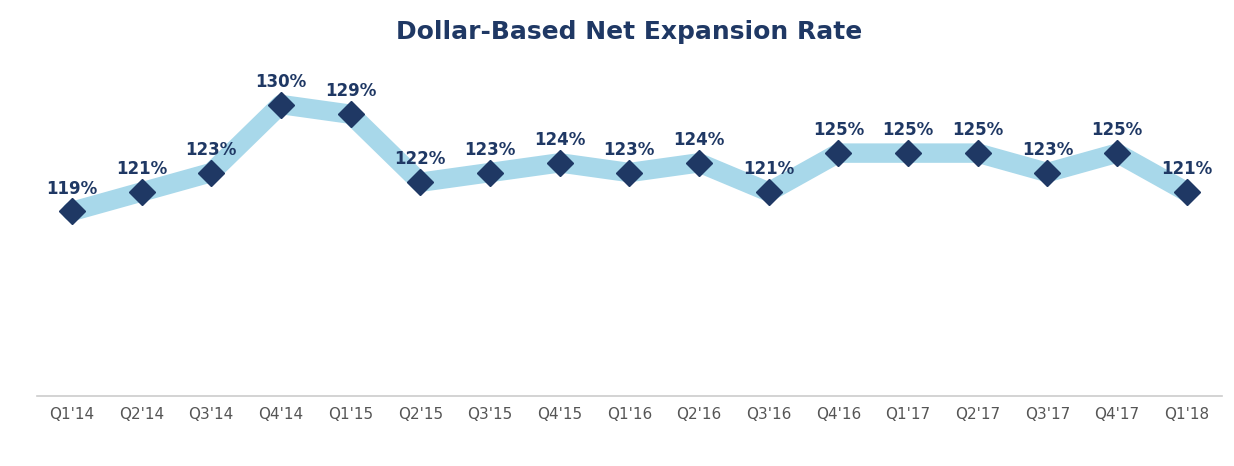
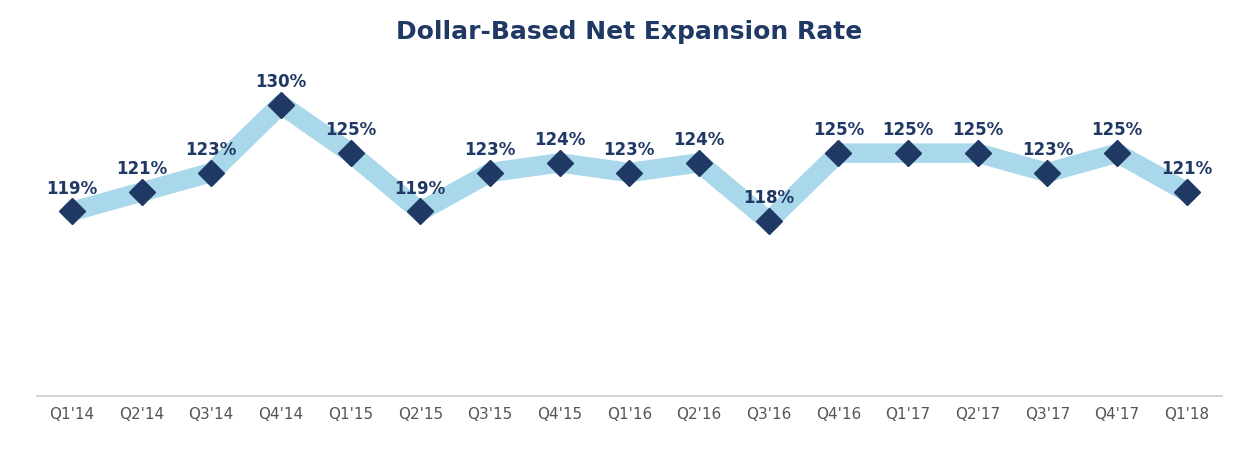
Q1'15: 129% -> 125%
Q2'15: 122% -> 119%
Q3'16: 121% -> 118%
